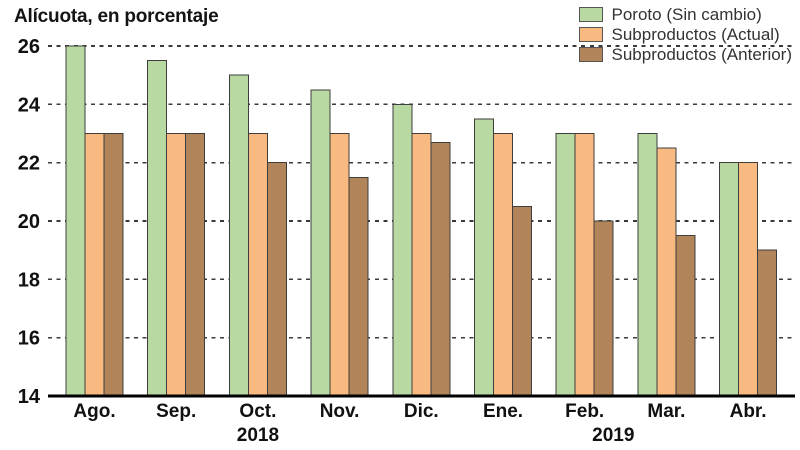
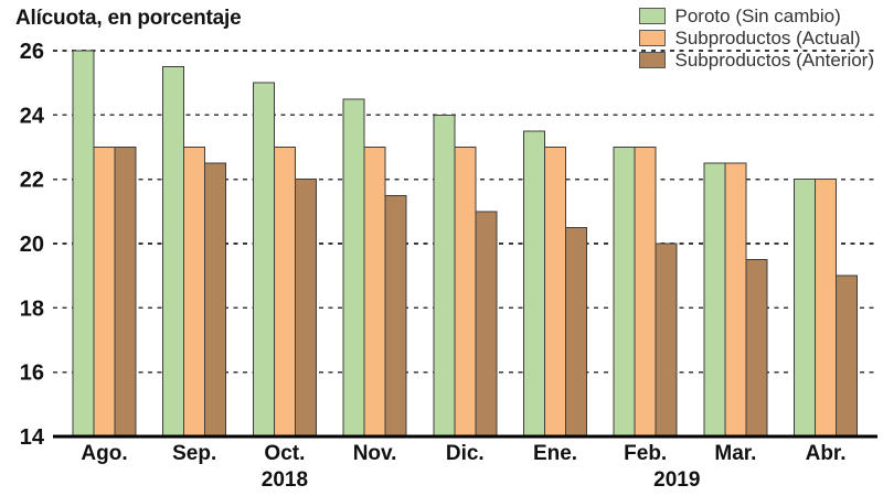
Subproductos (Anterior)/Sep.: 23.0 -> 22.5
Subproductos (Anterior)/Dic.: 22.7 -> 21.0
Poroto (Sin cambio)/Mar.: 23.0 -> 22.5
